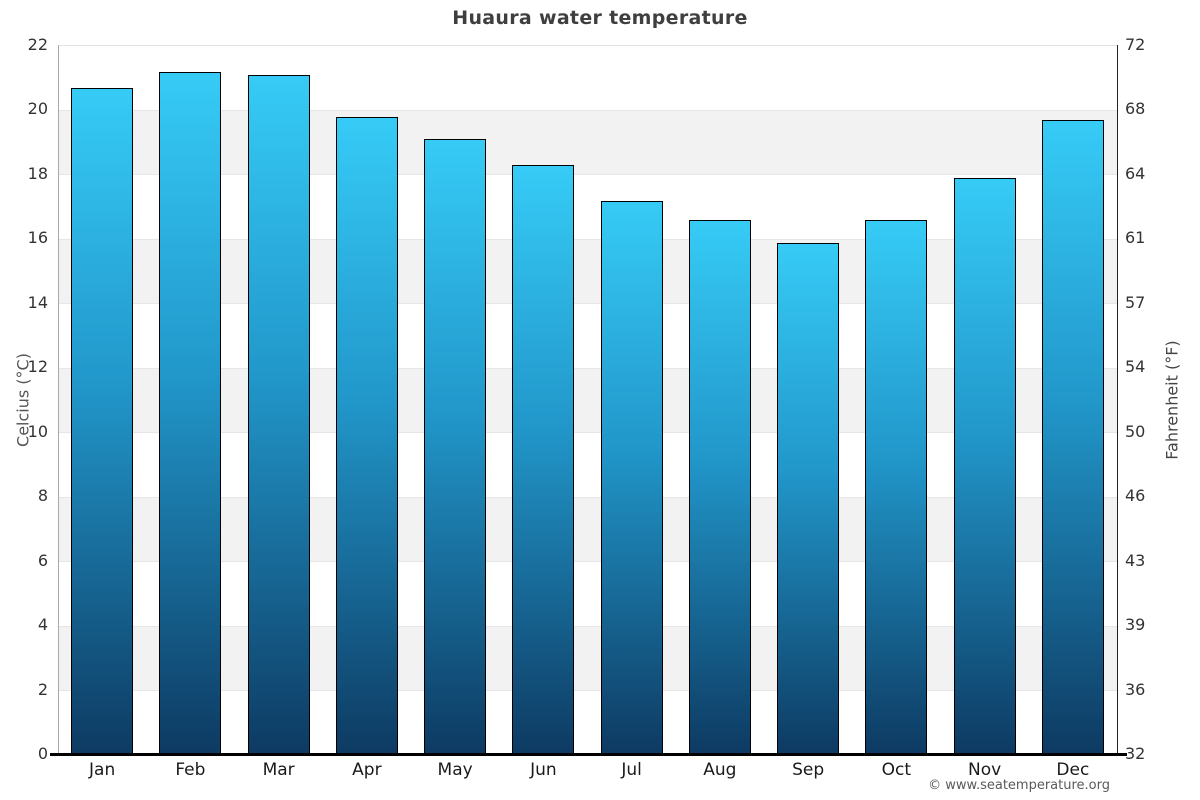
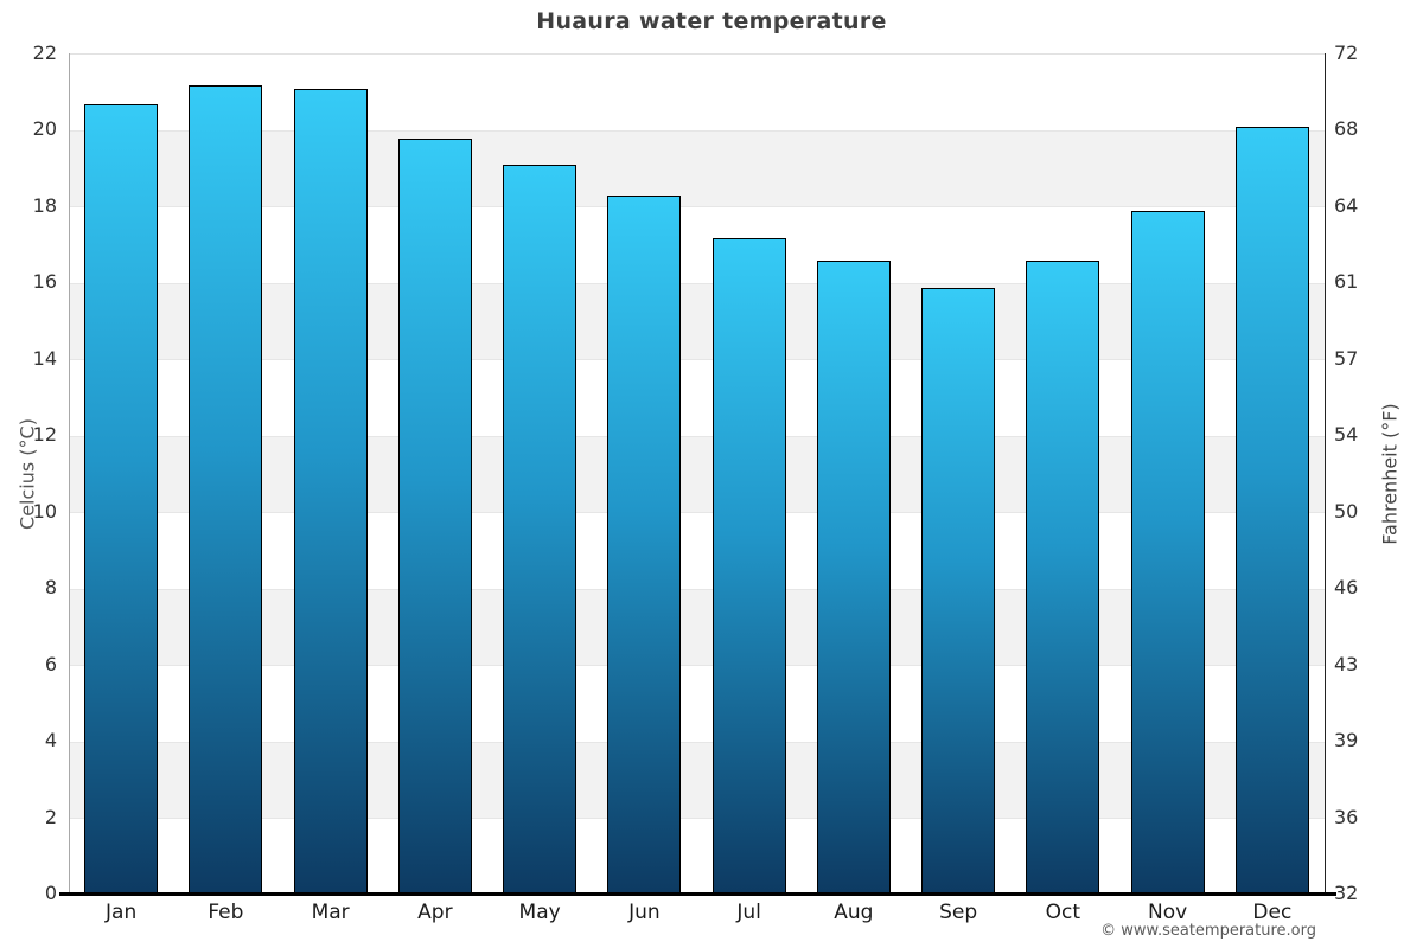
Dec: 19.7 -> 20.1
